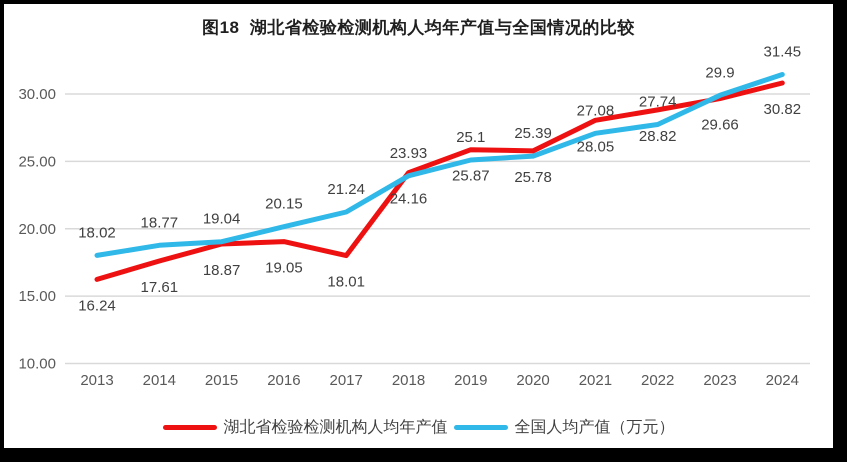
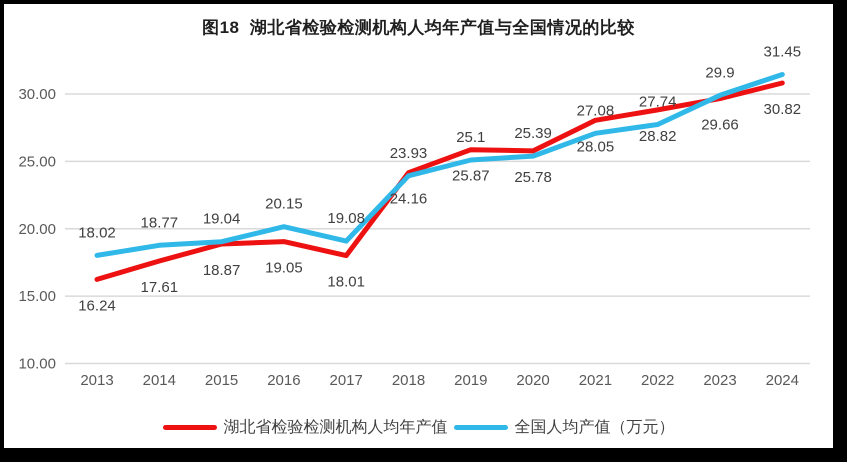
全国人均产值（万元）/2017: 21.24 -> 19.08
